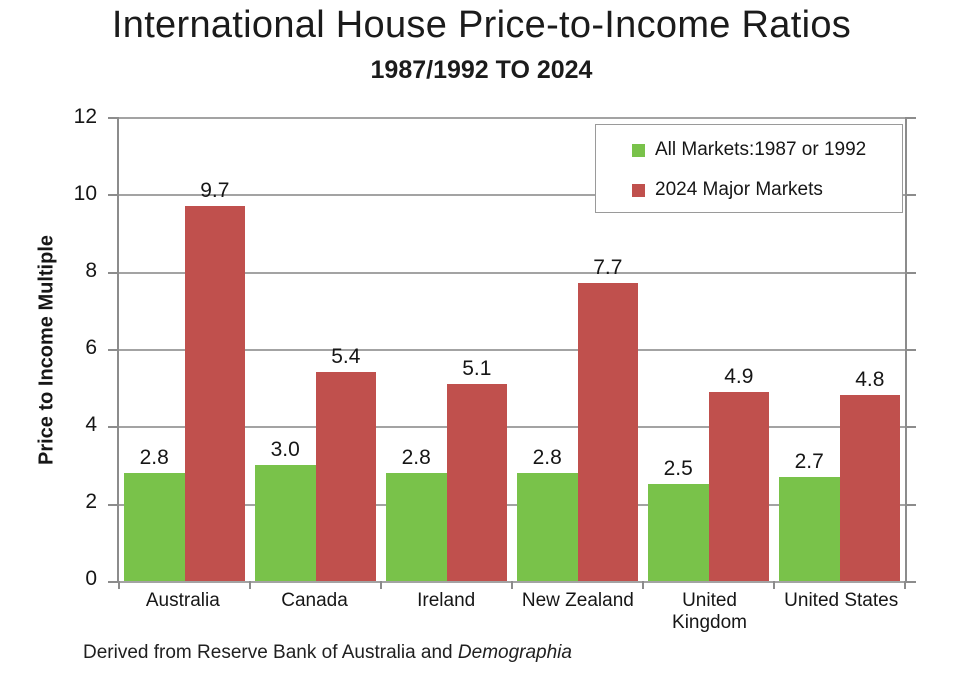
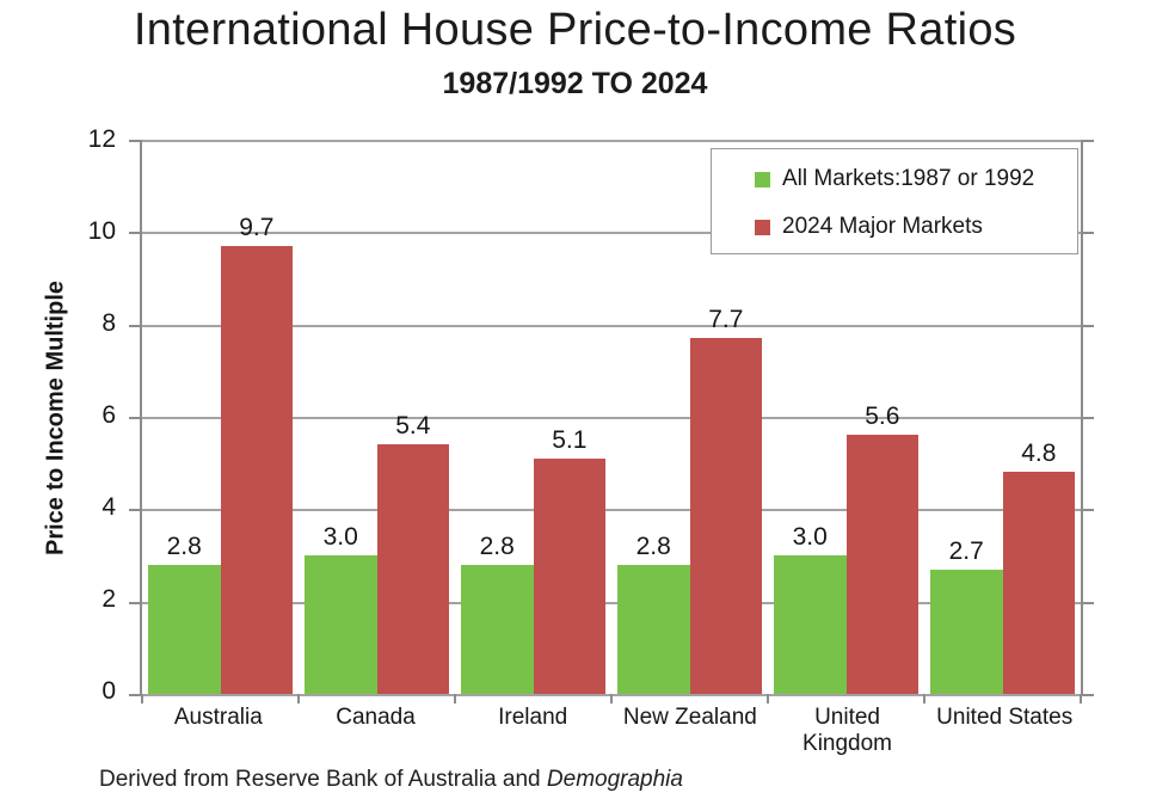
All Markets:1987 or 1992/United Kingdom: 2.5 -> 3.0
2024 Major Markets/United Kingdom: 4.9 -> 5.6
